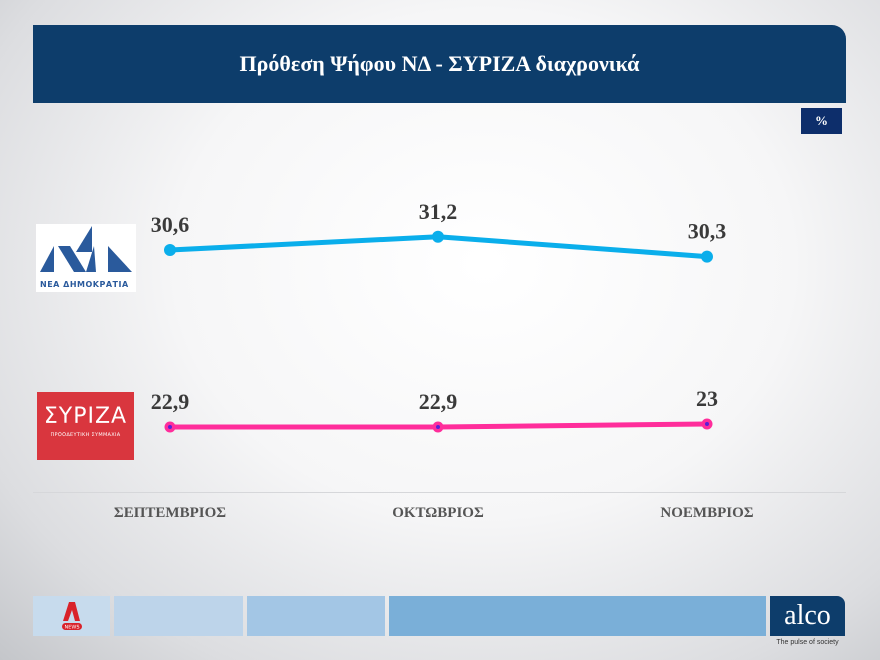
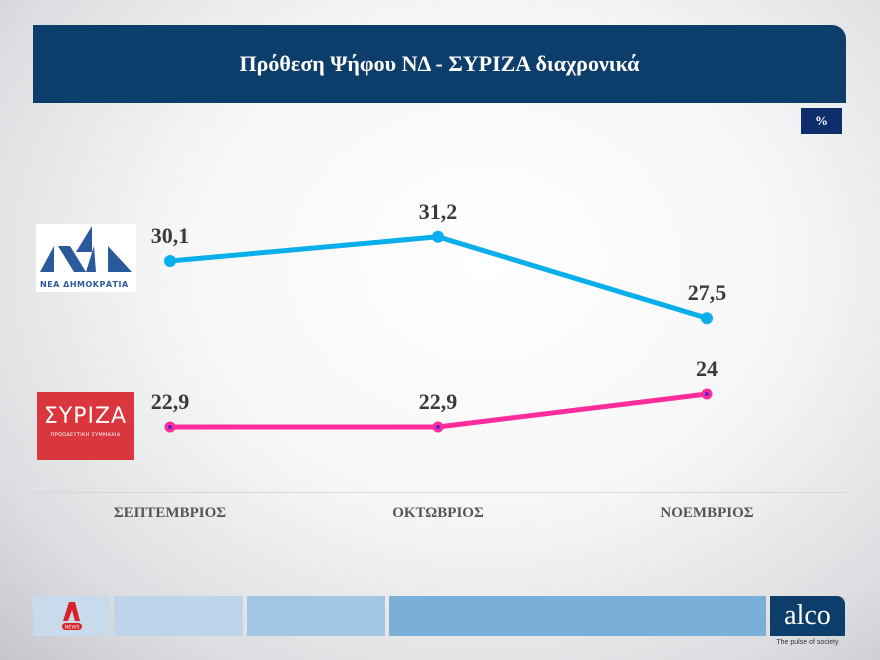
ΝΕΑ ΔΗΜΟΚΡΑΤΙΑ/ΣΕΠΤΕΜΒΡΙΟΣ: 30,6 -> 30,1
ΝΕΑ ΔΗΜΟΚΡΑΤΙΑ/ΝΟΕΜΒΡΙΟΣ: 30,3 -> 27,5
ΣΥΡΙΖΑ/ΝΟΕΜΒΡΙΟΣ: 23 -> 24
